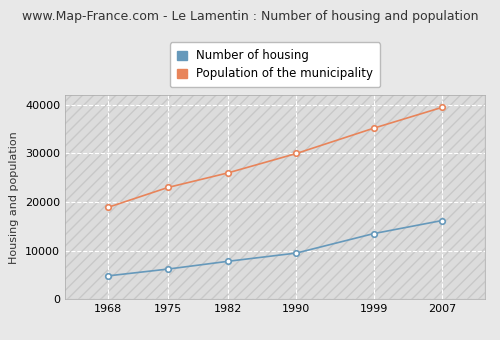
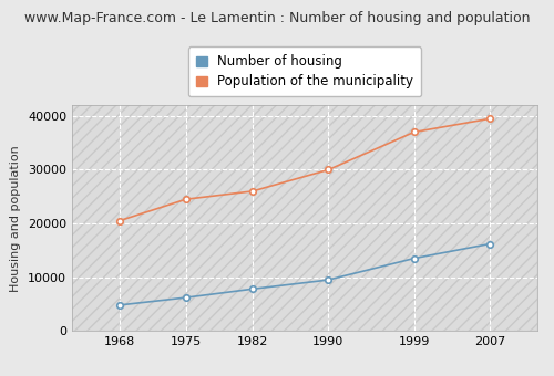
Population of the municipality/1968: 18900 -> 20500
Population of the municipality/1975: 23000 -> 24500
Population of the municipality/1999: 35200 -> 37000
